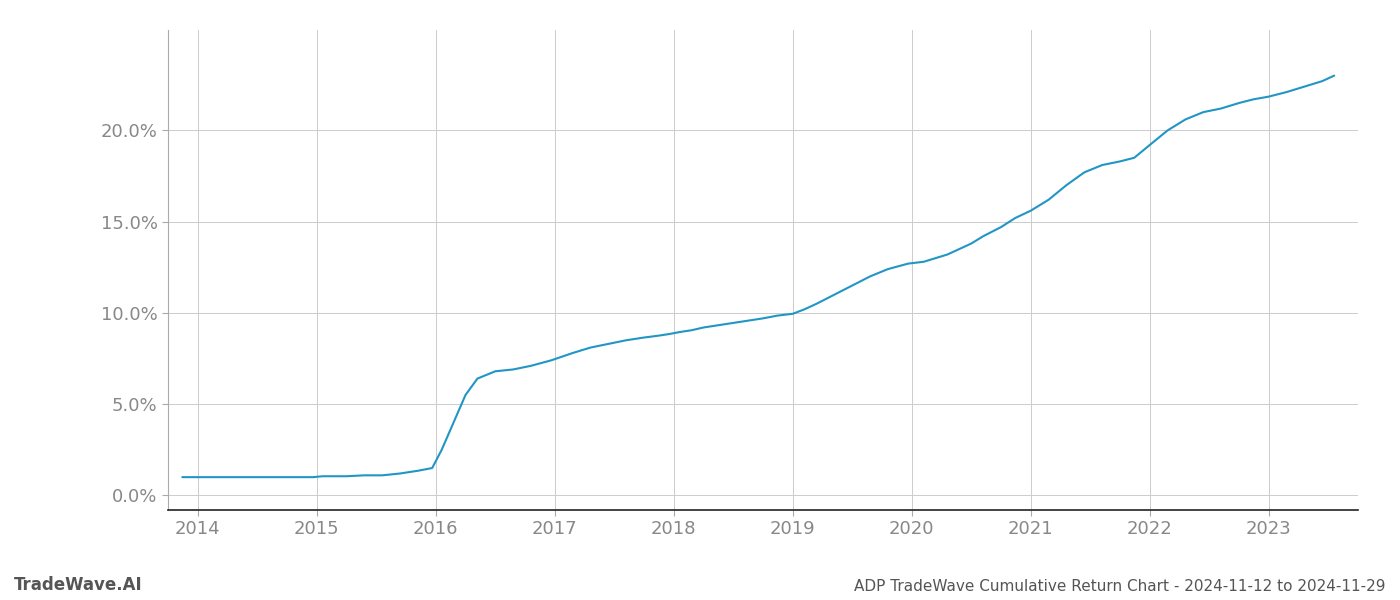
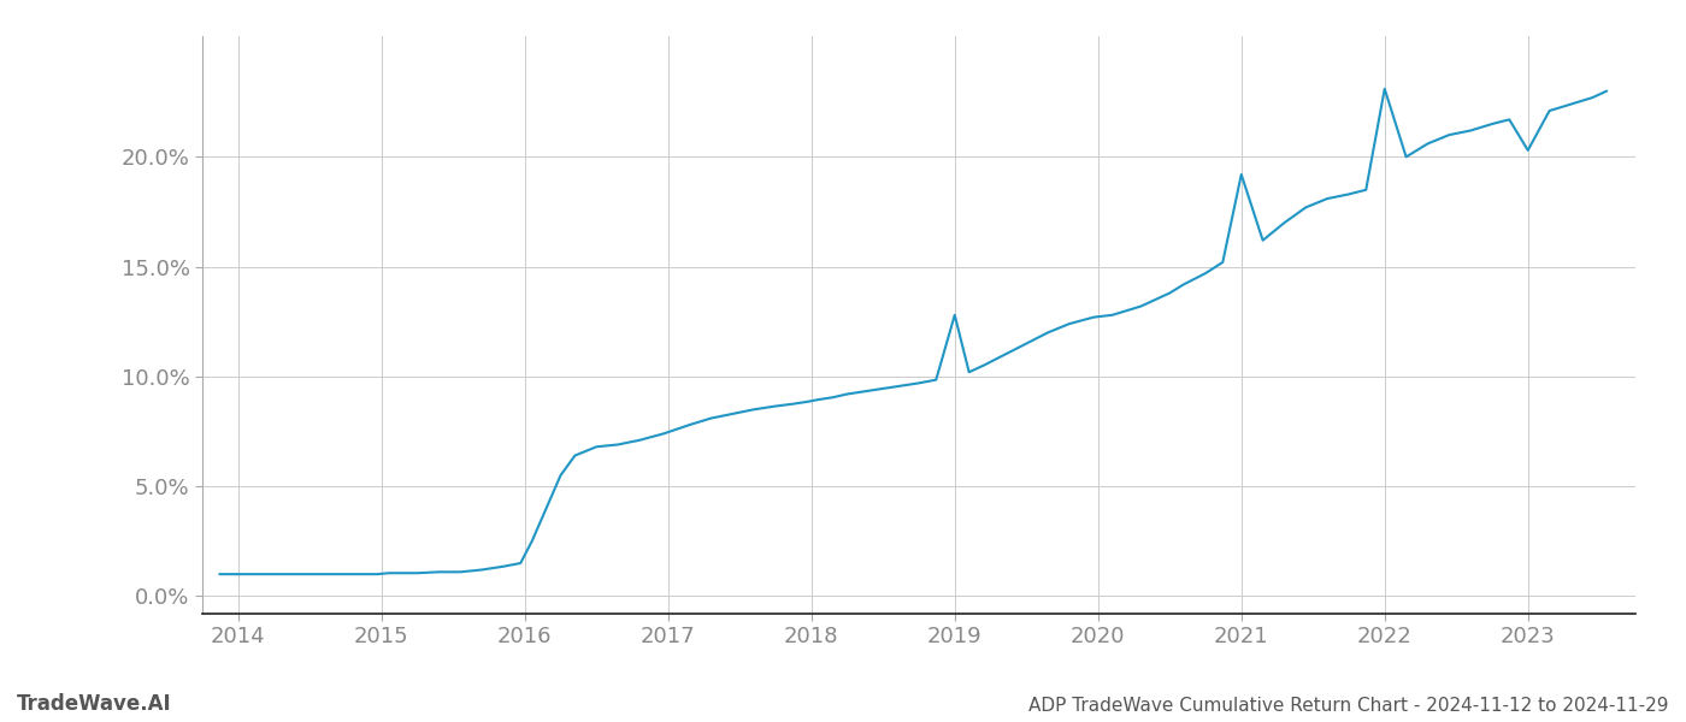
2019: 9.9% -> 12.8%
2021: 15.6% -> 19.2%
2022: 19.2% -> 23.1%
2023: 21.9% -> 20.3%
